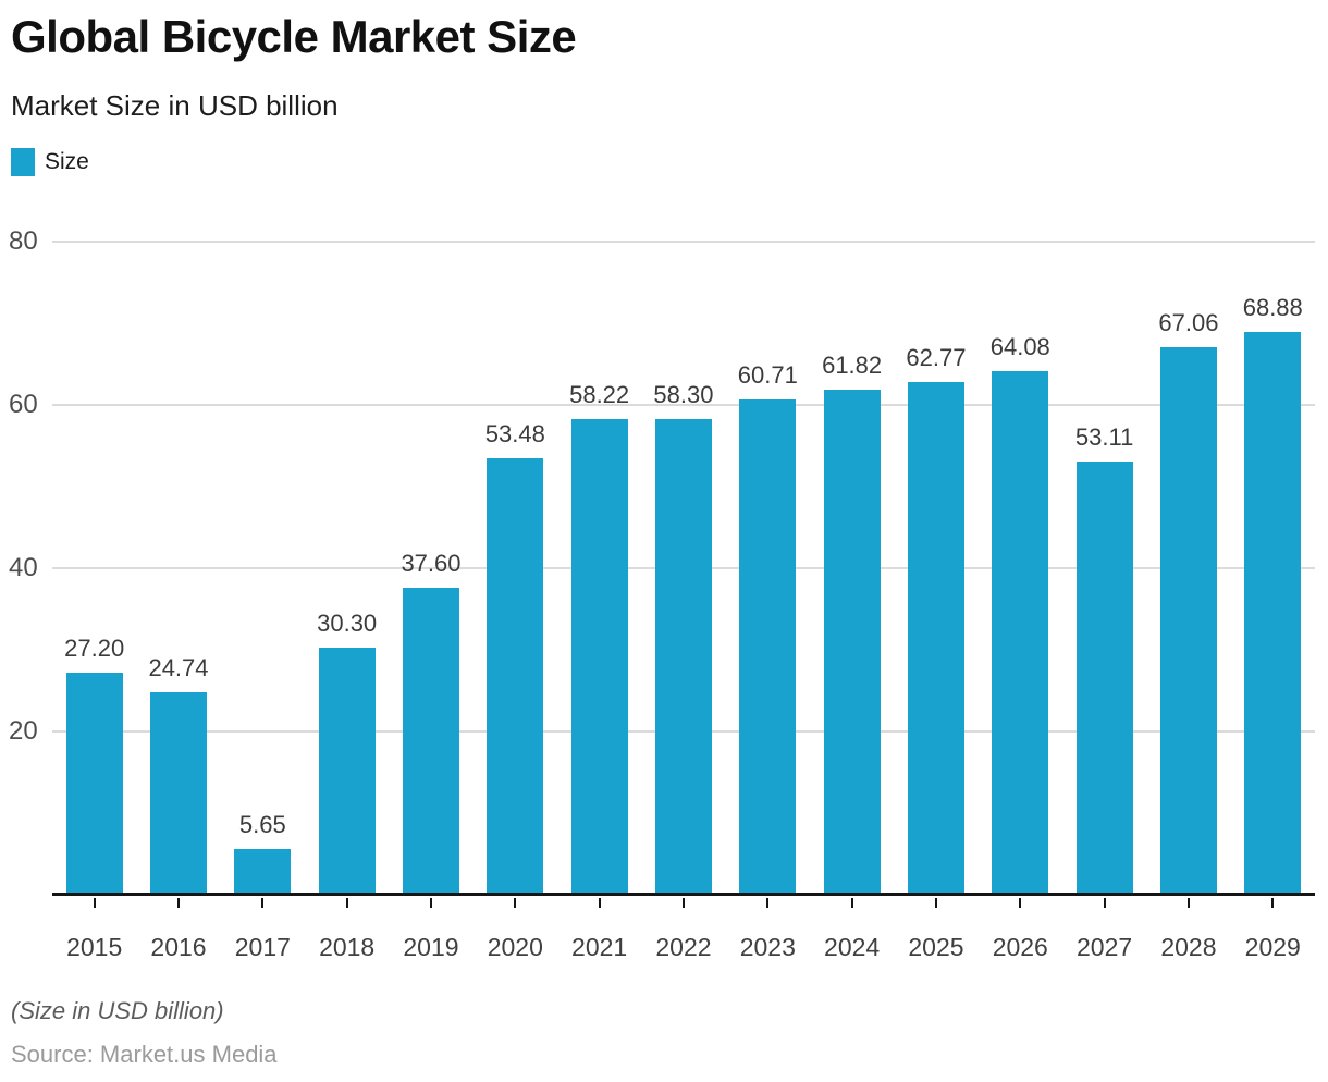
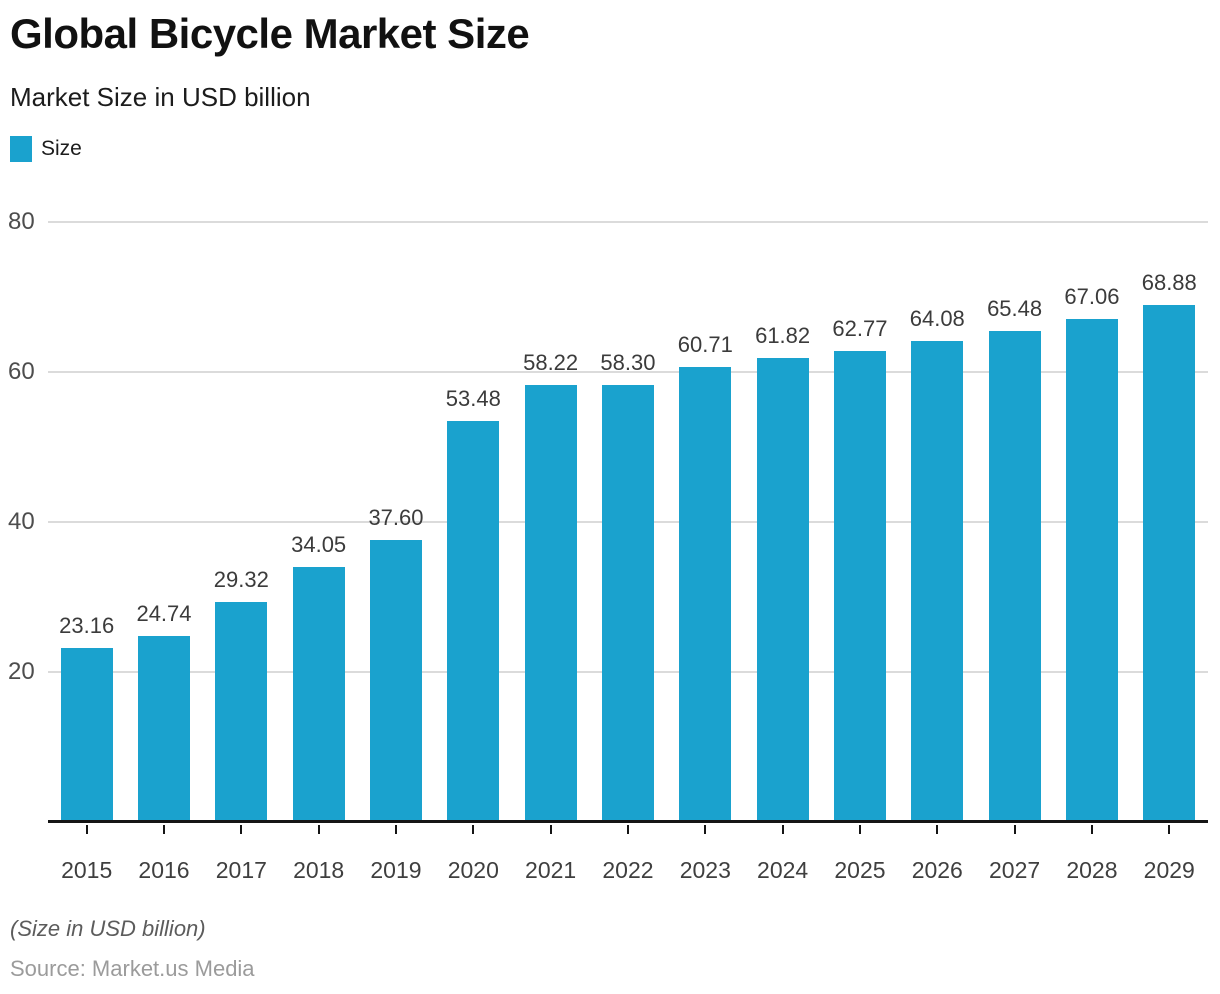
2015: 27.20 -> 23.16
2017: 5.65 -> 29.32
2018: 30.30 -> 34.05
2027: 53.11 -> 65.48
